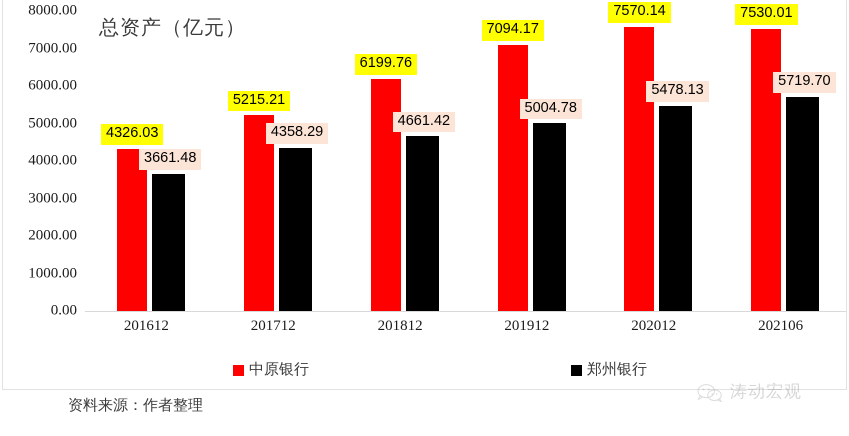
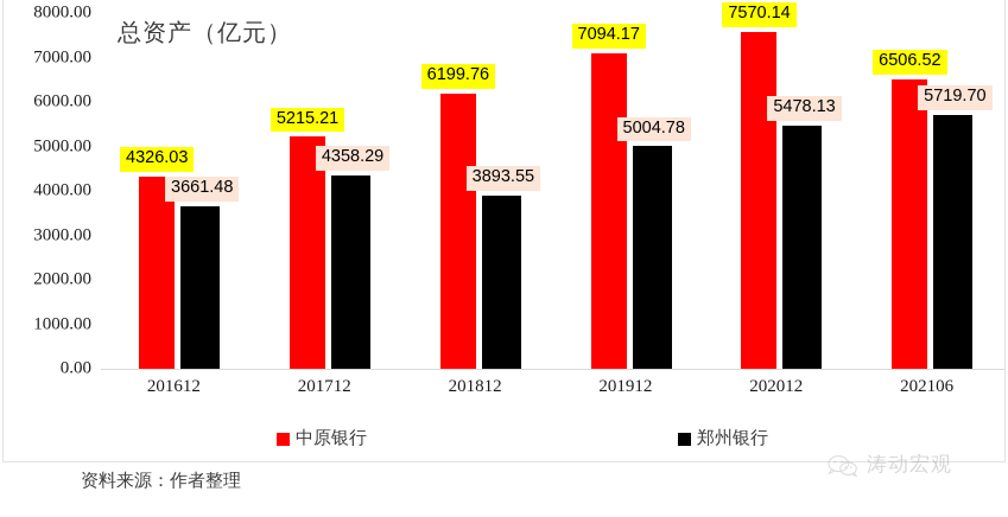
郑州银行/201812: 4661.42 -> 3893.55
中原银行/202106: 7530.01 -> 6506.52
